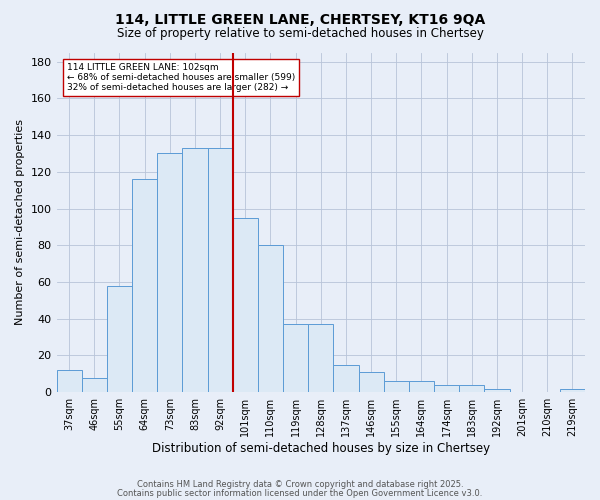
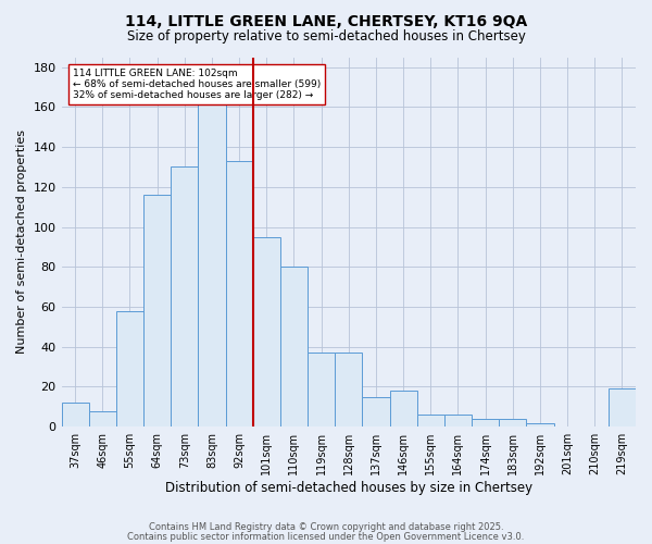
83sqm: 133 -> 162
146sqm: 11 -> 18
219sqm: 2 -> 19
